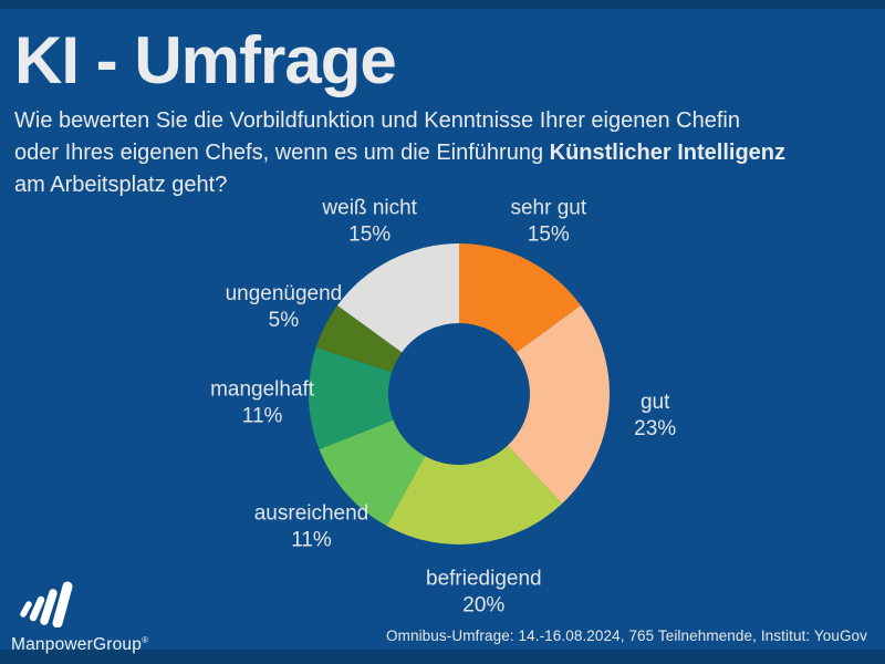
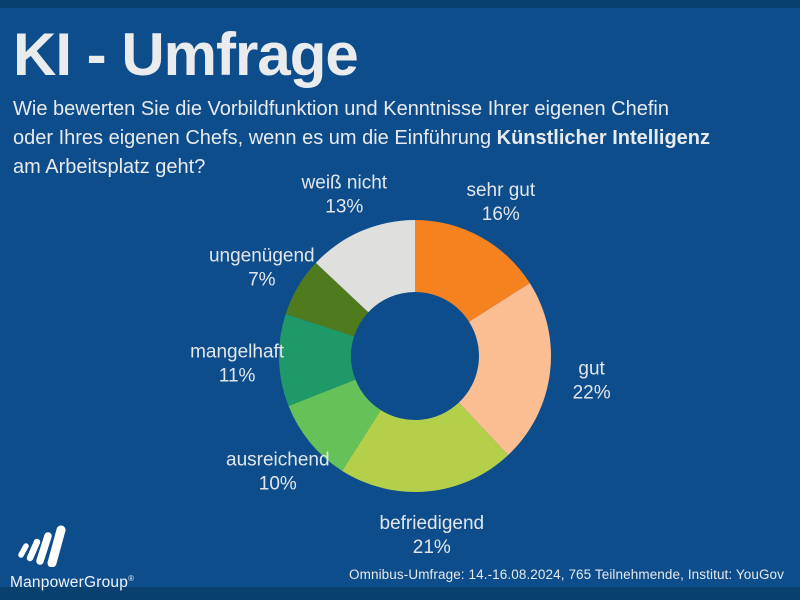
sehr gut: 15% -> 16%
gut: 23% -> 22%
befriedigend: 20% -> 21%
ausreichend: 11% -> 10%
ungenügend: 5% -> 7%
weiß nicht: 15% -> 13%
